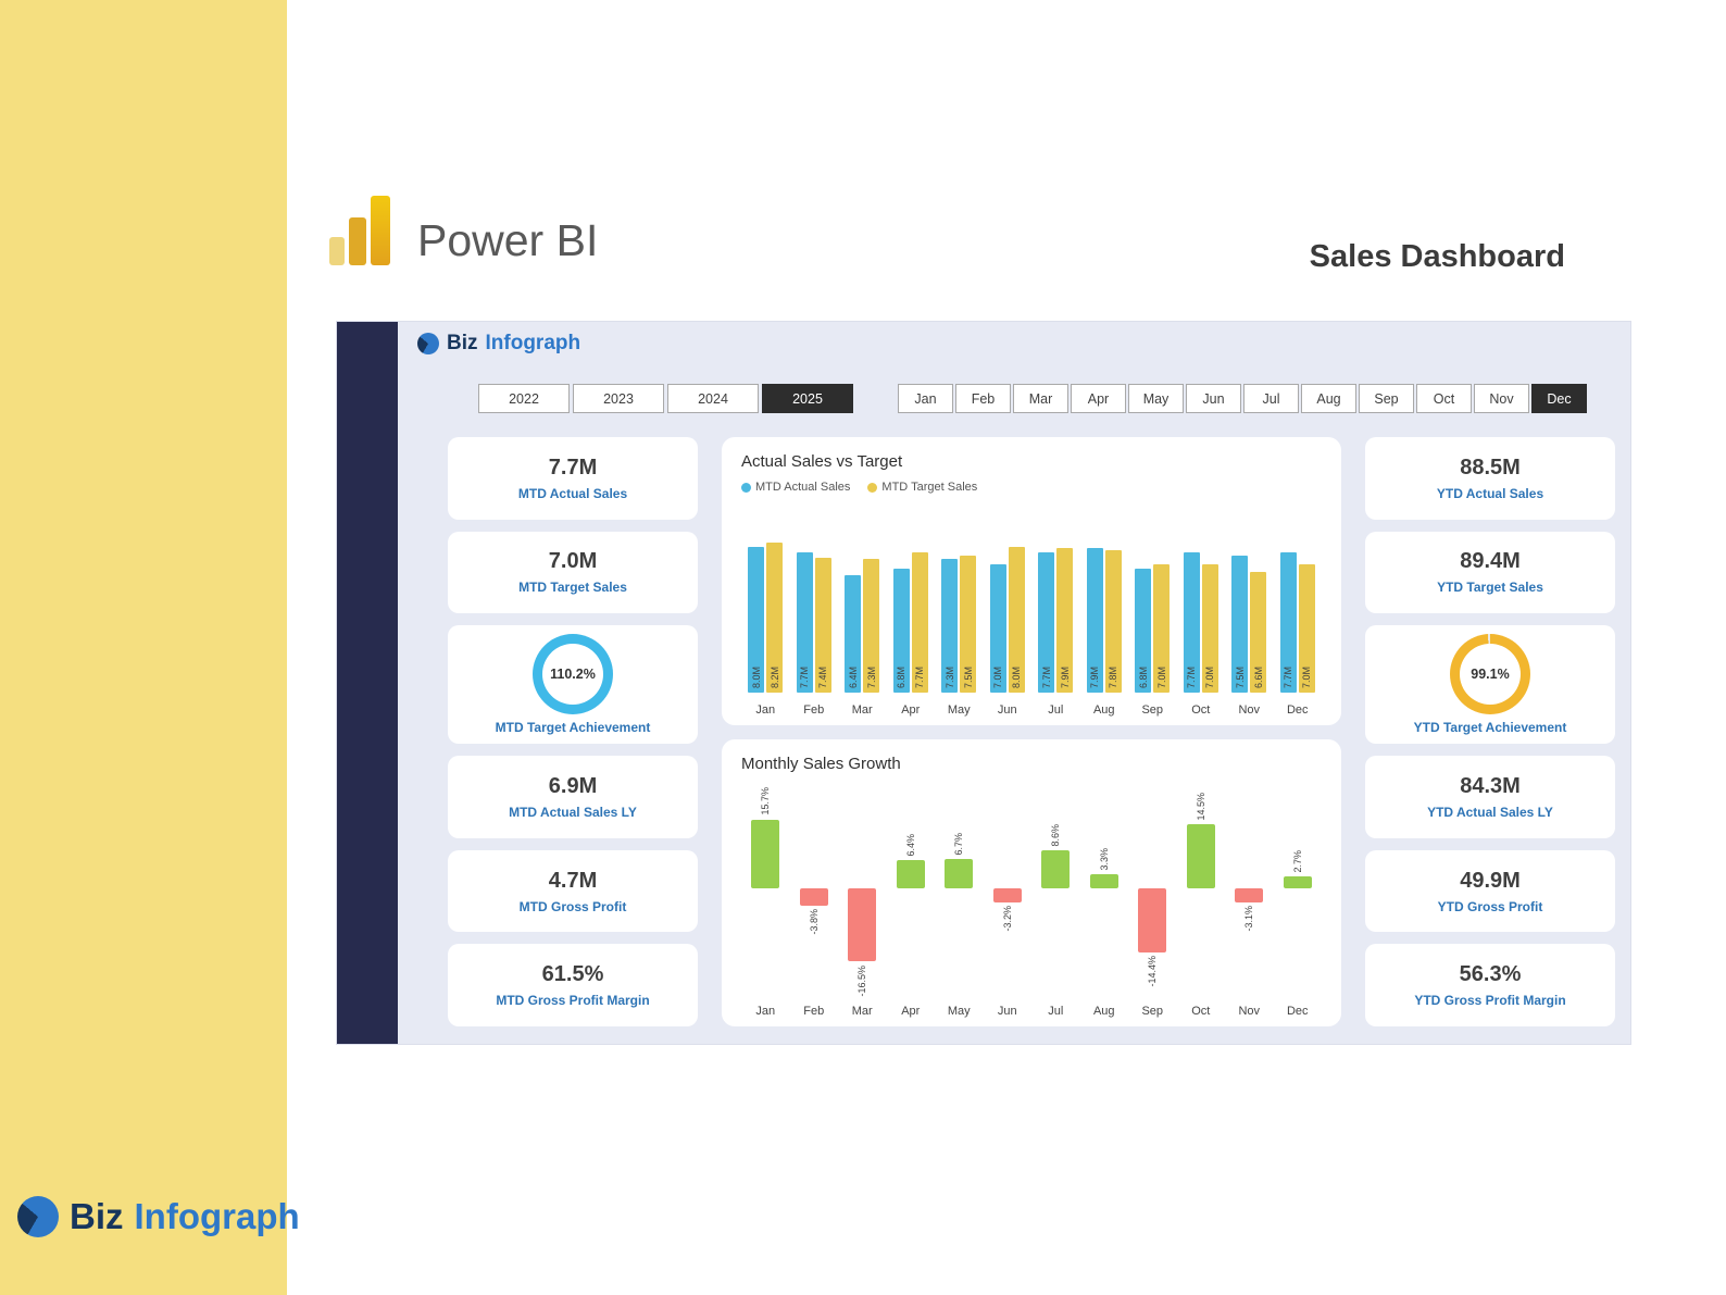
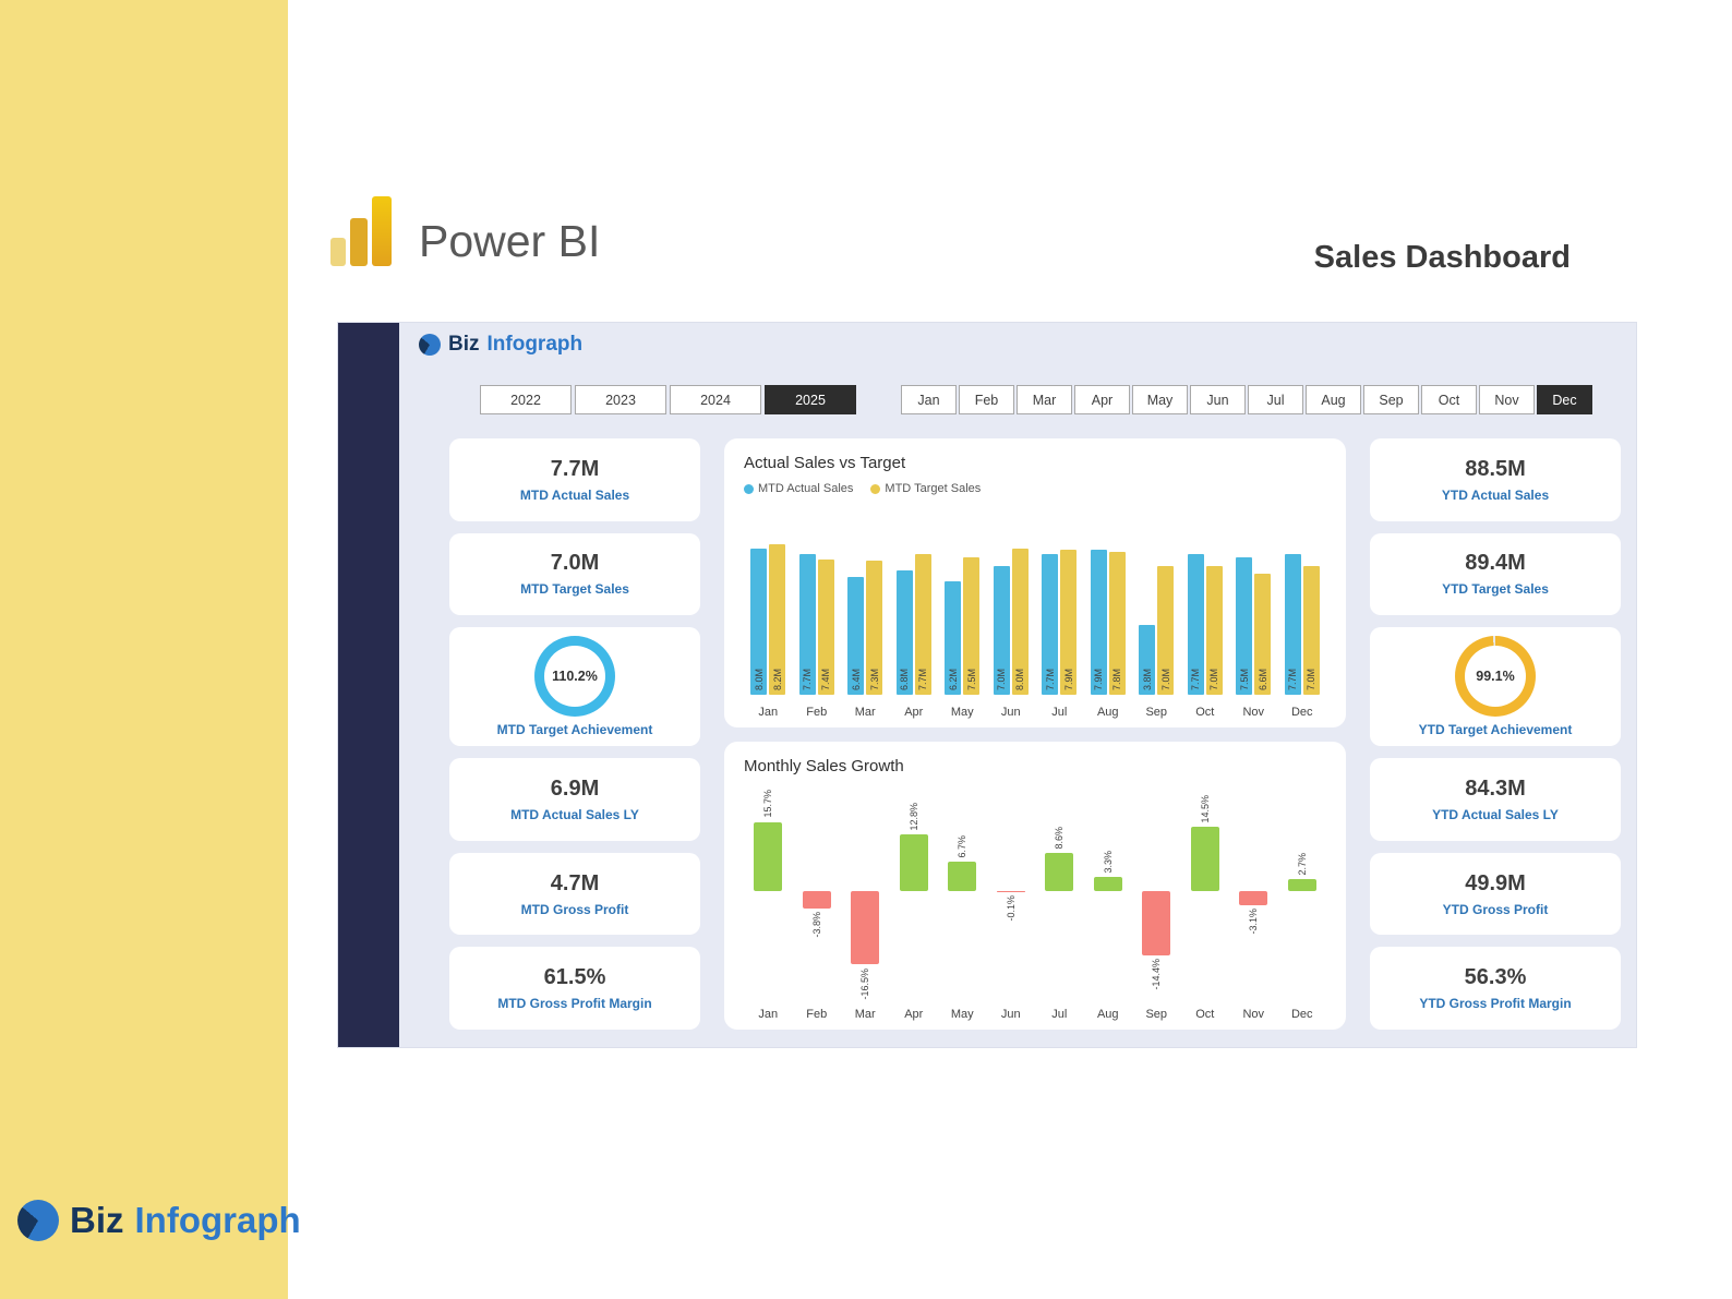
Actual Sales vs Target/MTD Actual Sales/May: 7.3M -> 6.2M
Actual Sales vs Target/MTD Actual Sales/Sep: 6.8M -> 3.8M
Monthly Sales Growth/Apr: 6.4% -> 12.8%
Monthly Sales Growth/Jun: -3.2% -> -0.1%
